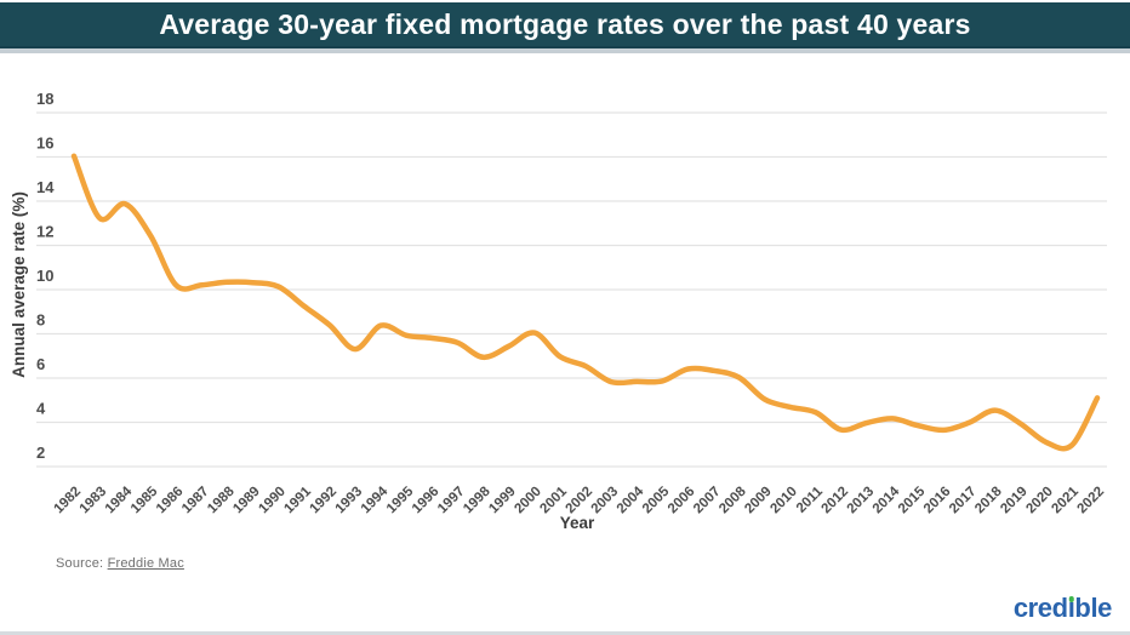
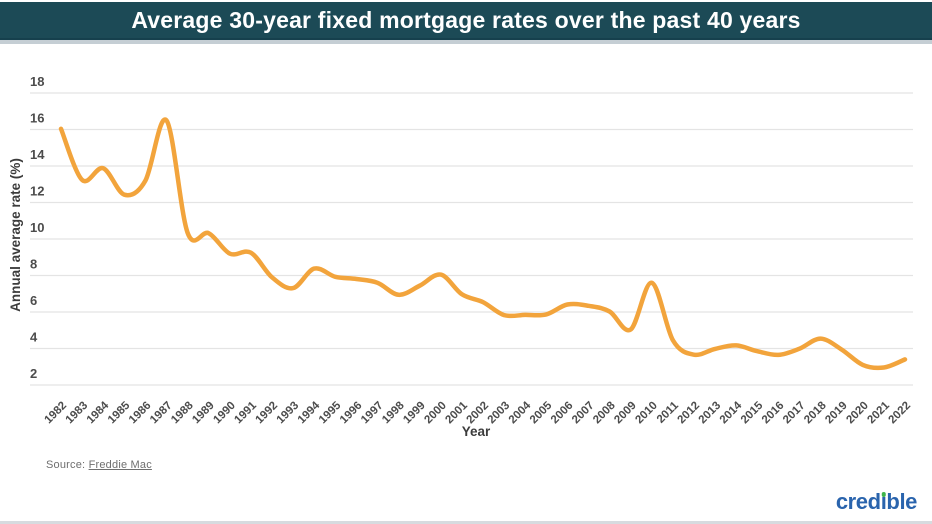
1986: 10.2 -> 13.2
1987: 10.2 -> 16.5
1990: 10.1 -> 9.2
1992: 8.4 -> 7.9
2010: 4.7 -> 7.6
2022: 5.1 -> 3.4
